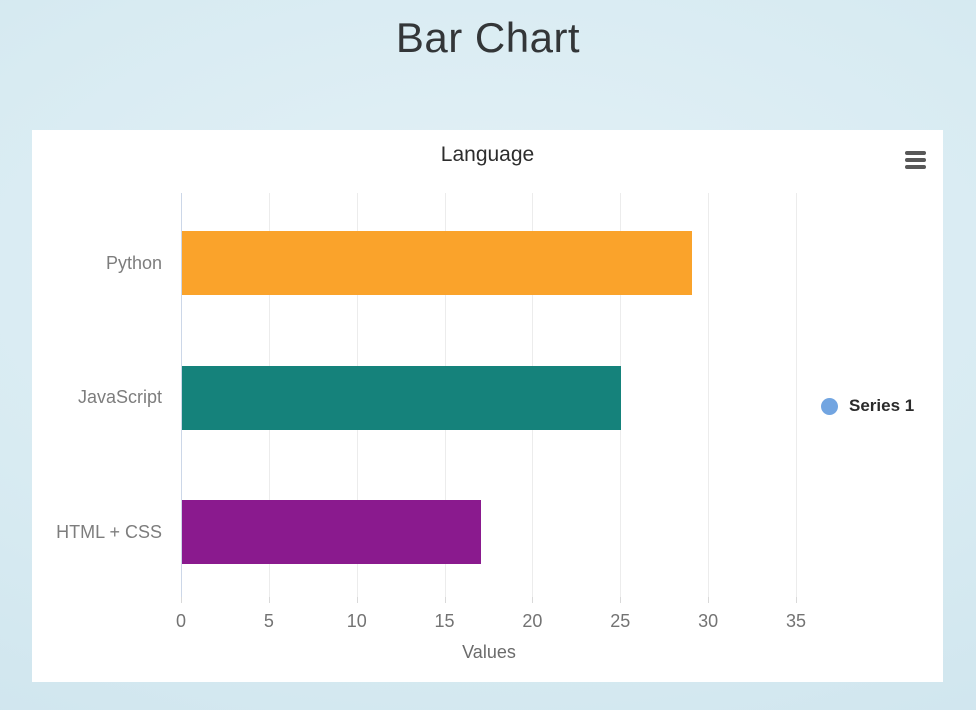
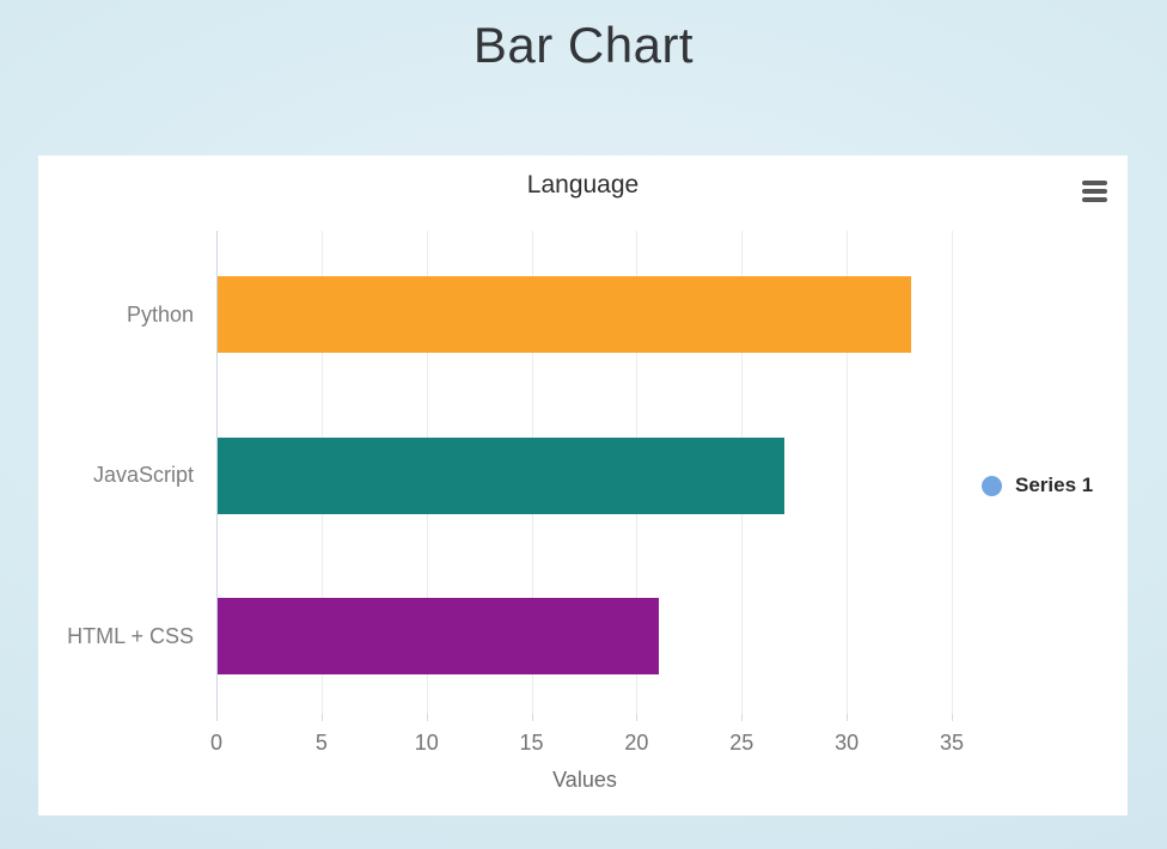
Python: 29 -> 33
JavaScript: 25 -> 27
HTML + CSS: 17 -> 21
